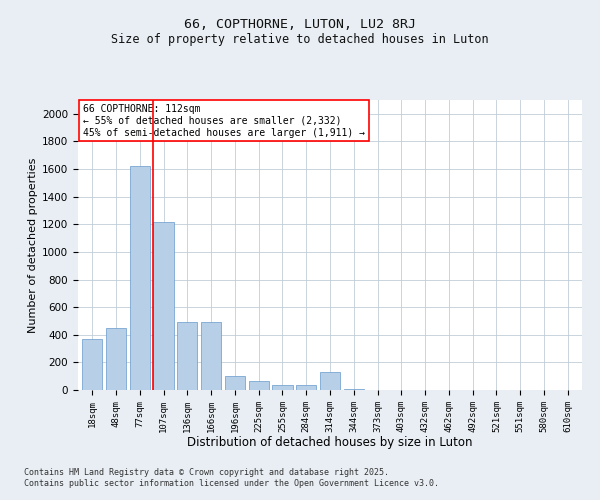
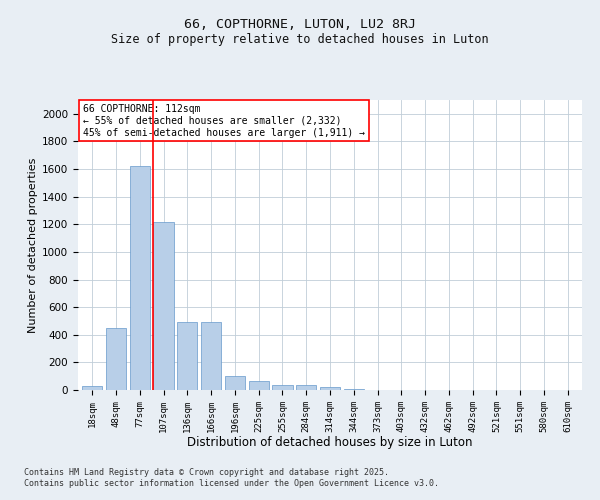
18sqm: 370 -> 30
314sqm: 130 -> 20
